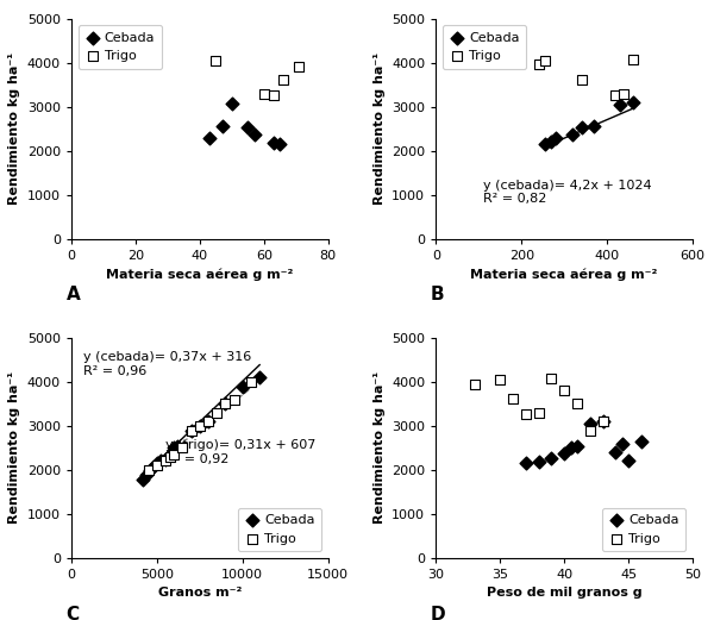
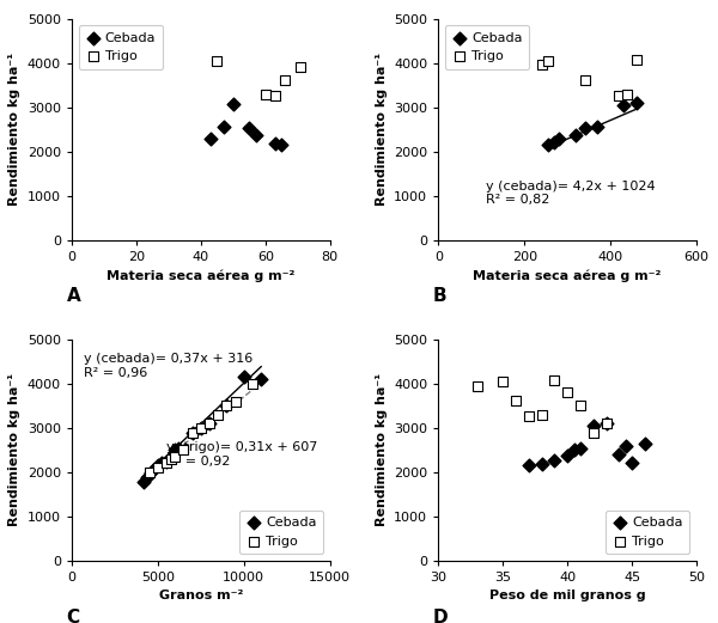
Cebada/10000: 3900 -> 4150
